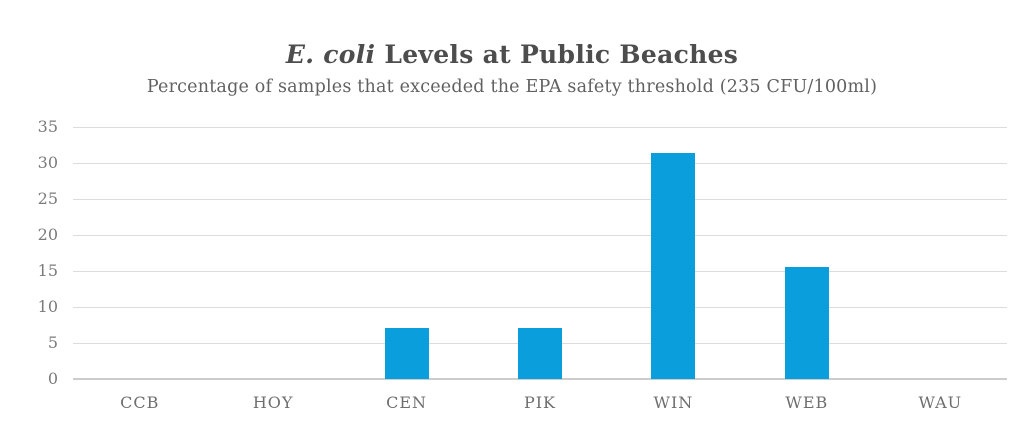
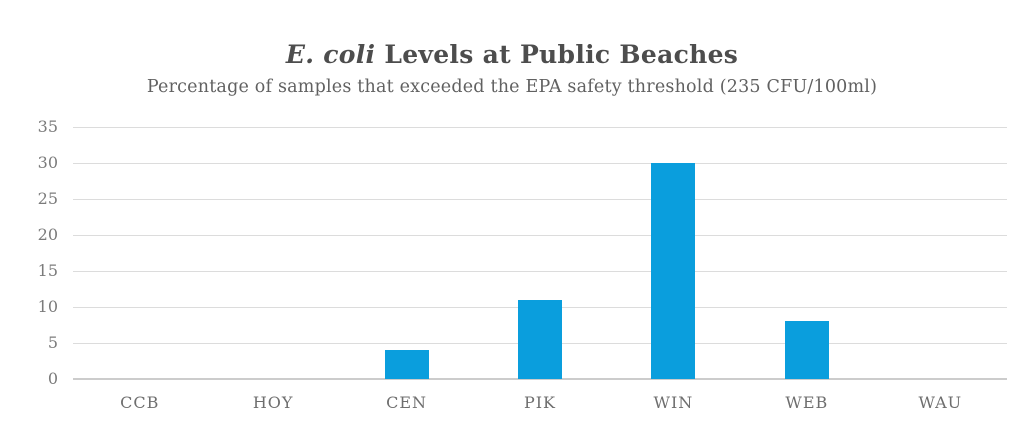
CEN: 7 -> 4
PIK: 7 -> 11
WIN: 31 -> 30
WEB: 16 -> 8
